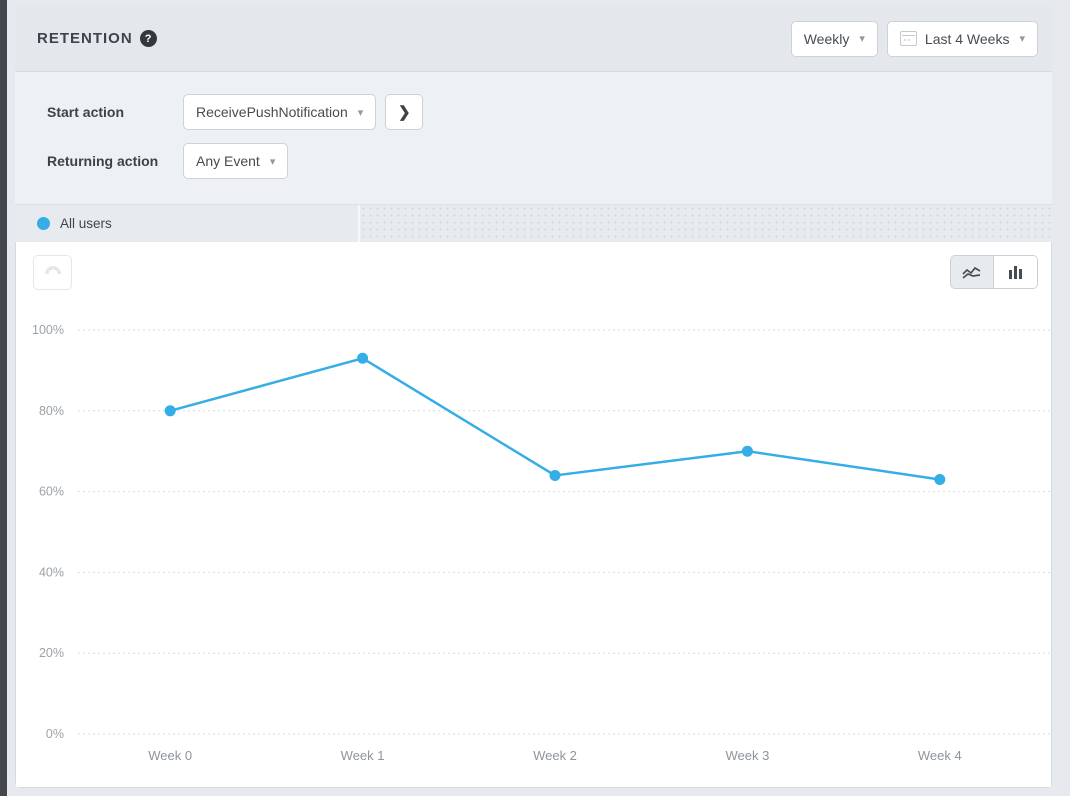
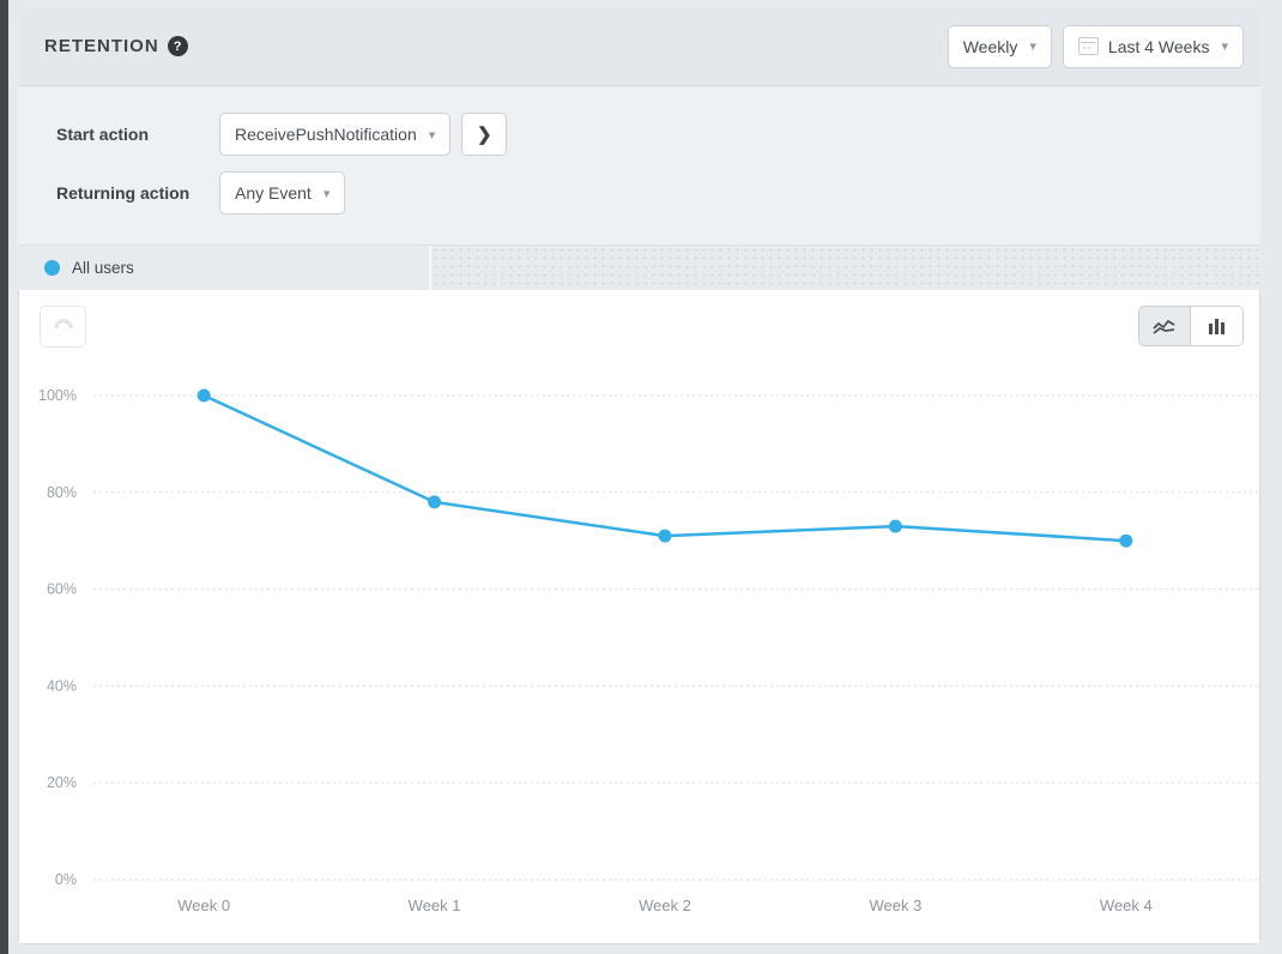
Week 0: 80% -> 100%
Week 1: 93% -> 78%
Week 2: 64% -> 71%
Week 3: 70% -> 73%
Week 4: 63% -> 70%
